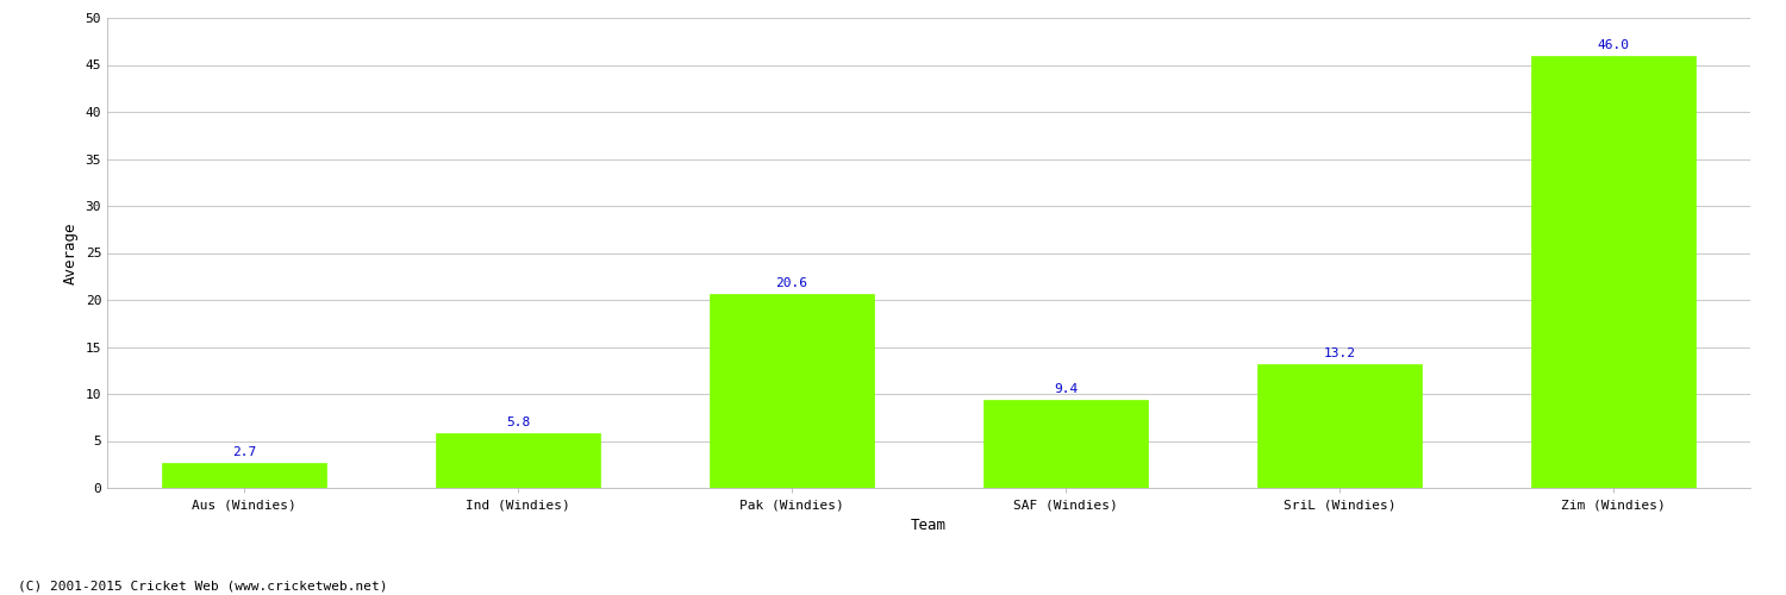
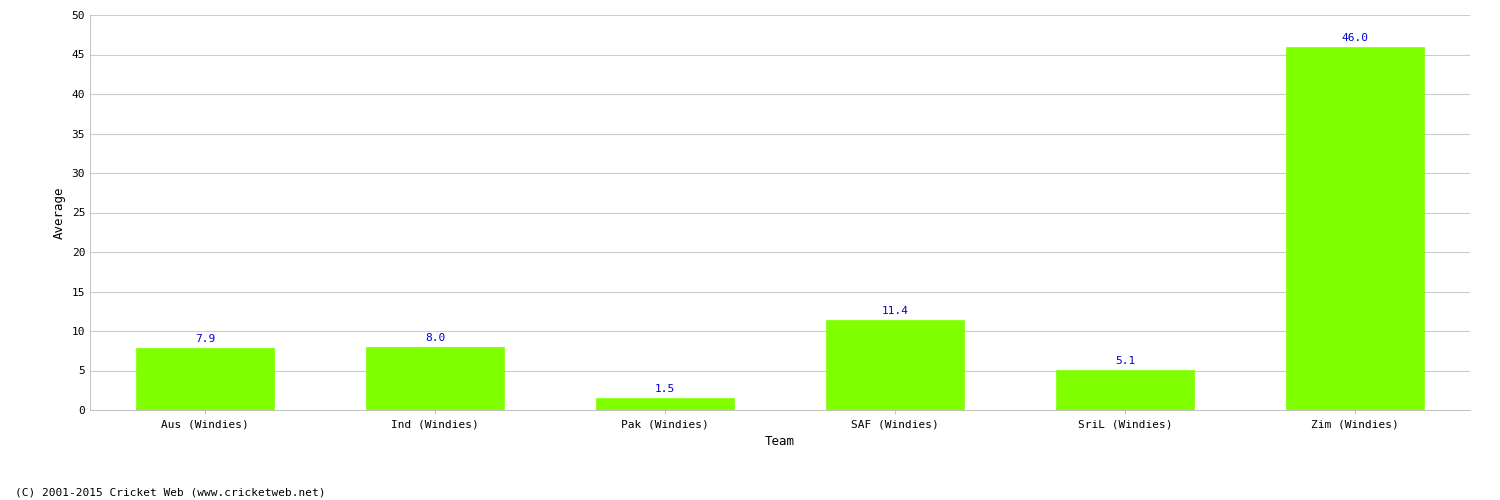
Aus (Windies): 2.7 -> 7.9
Ind (Windies): 5.8 -> 8.0
Pak (Windies): 20.6 -> 1.5
SAF (Windies): 9.4 -> 11.4
SriL (Windies): 13.2 -> 5.1
